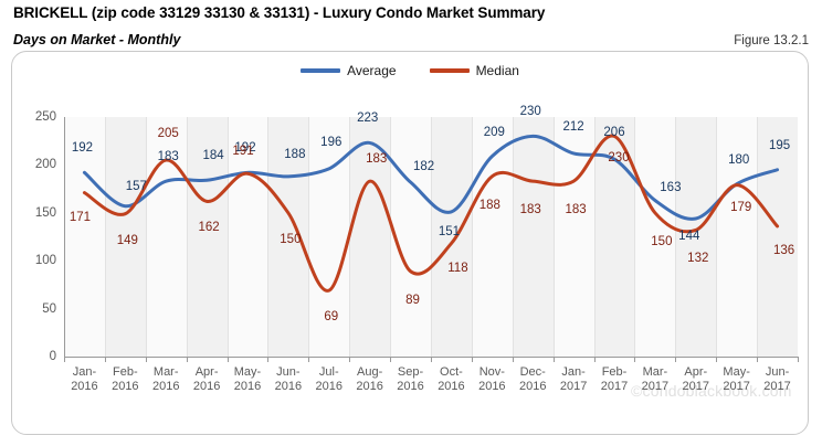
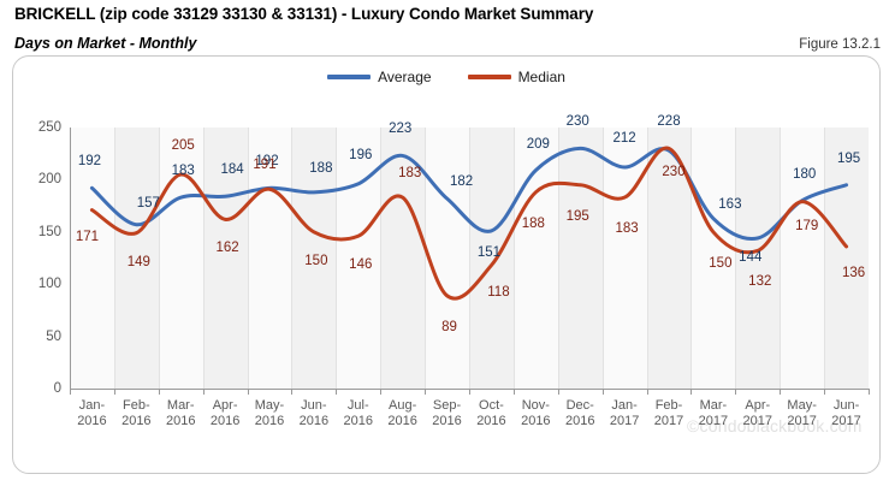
Median/Jul-2016: 69 -> 146
Median/Dec-2016: 183 -> 195
Average/Feb-2017: 206 -> 228
